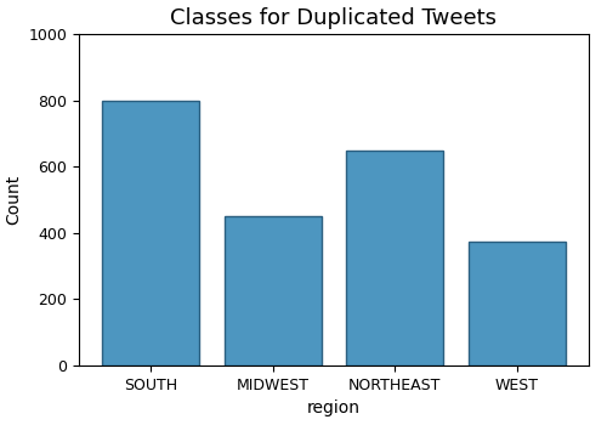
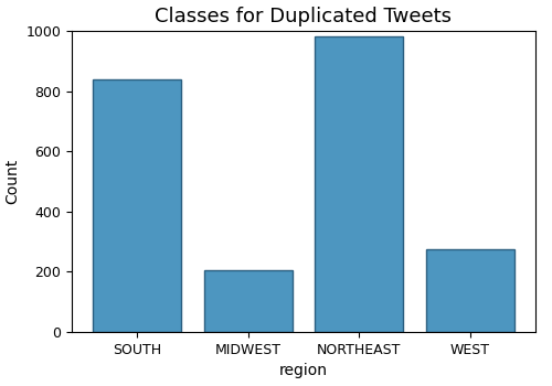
SOUTH: 800 -> 838
MIDWEST: 450 -> 204
NORTHEAST: 650 -> 981
WEST: 375 -> 275
